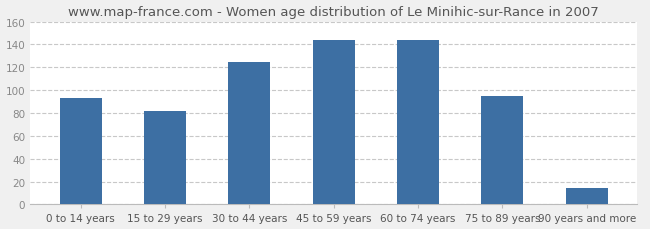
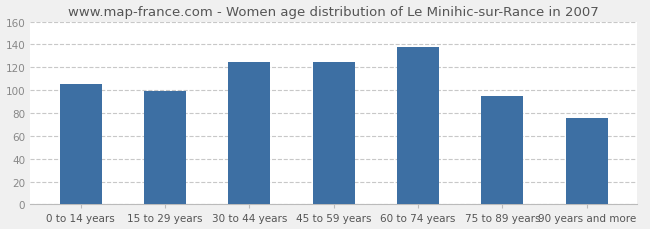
0 to 14 years: 93 -> 105
15 to 29 years: 82 -> 99
45 to 59 years: 144 -> 125
60 to 74 years: 144 -> 138
90 years and more: 14 -> 76
